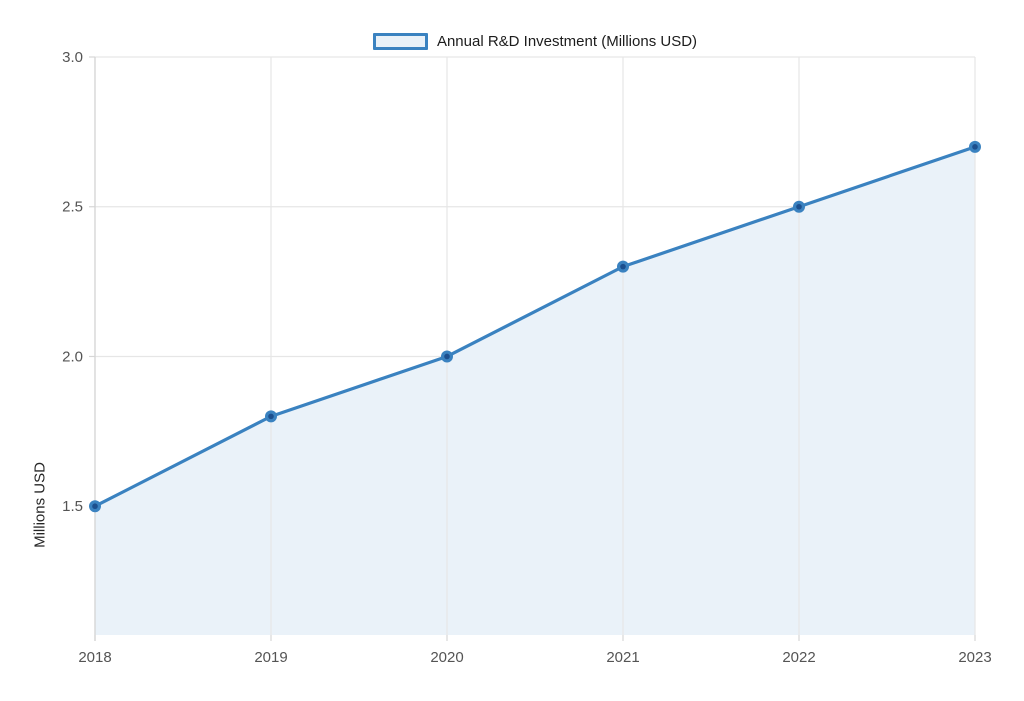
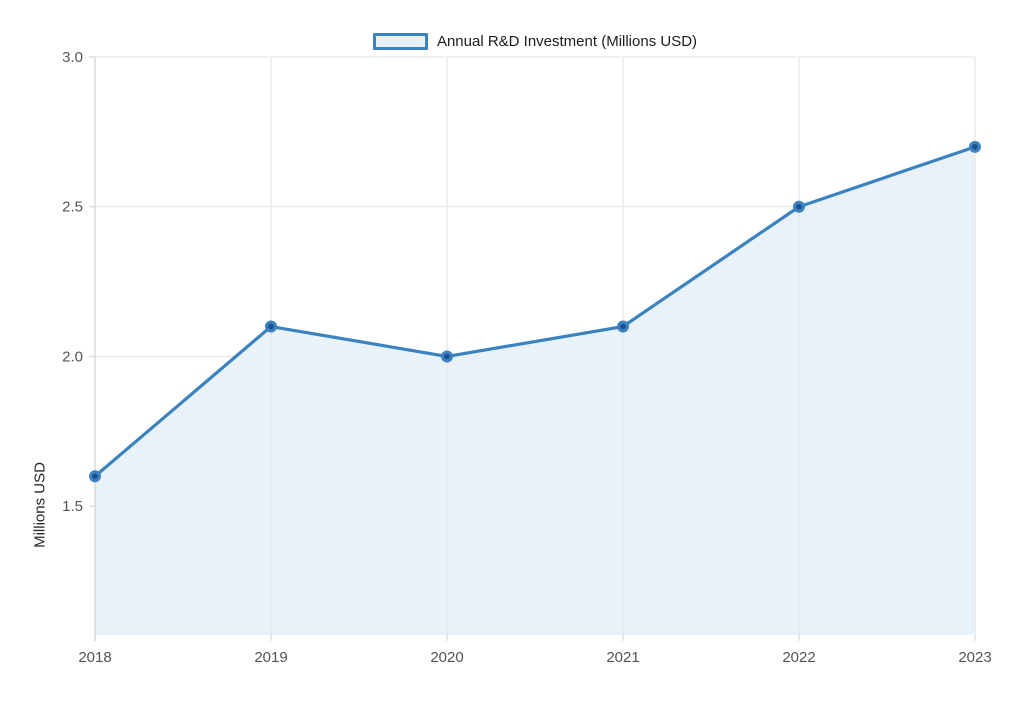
2018: 1.5 -> 1.6
2019: 1.8 -> 2.1
2021: 2.3 -> 2.1
